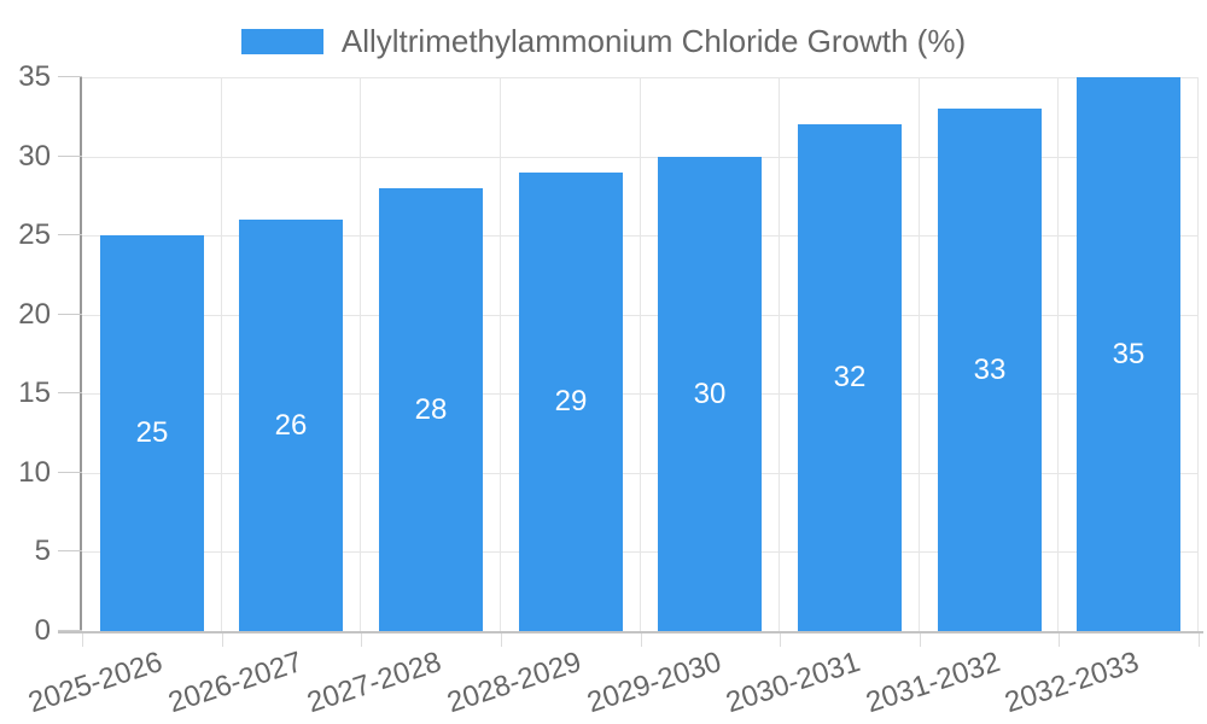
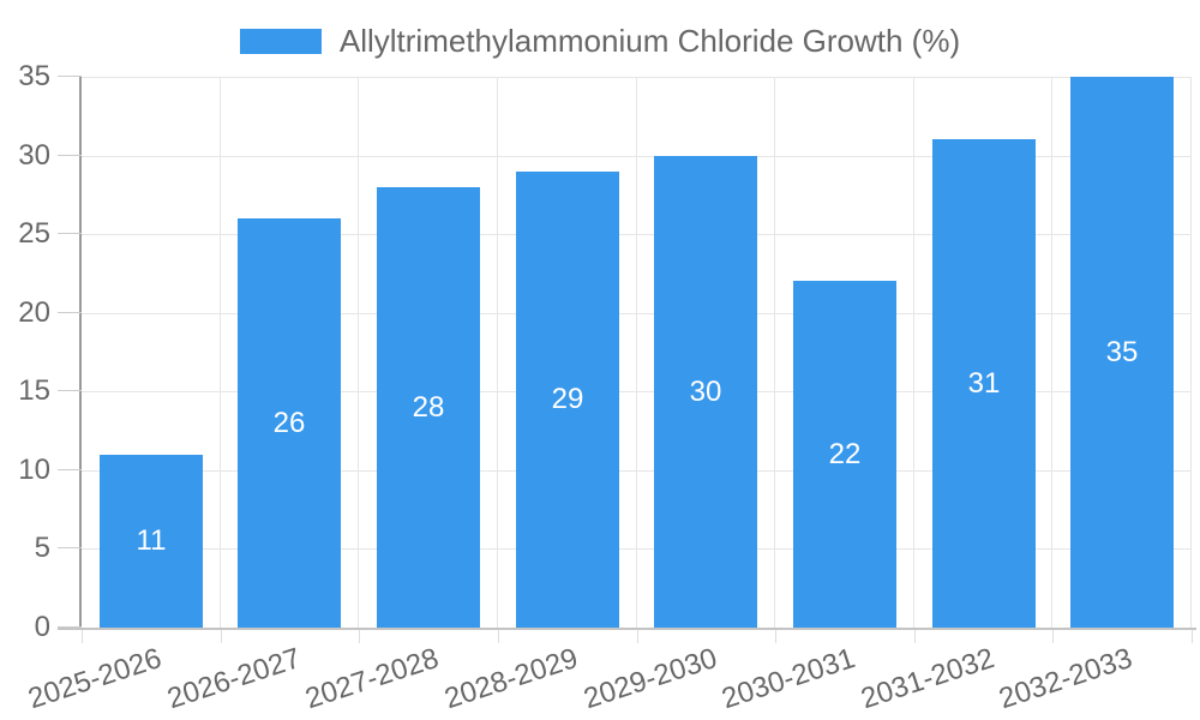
2025-2026: 25 -> 11
2030-2031: 32 -> 22
2031-2032: 33 -> 31
